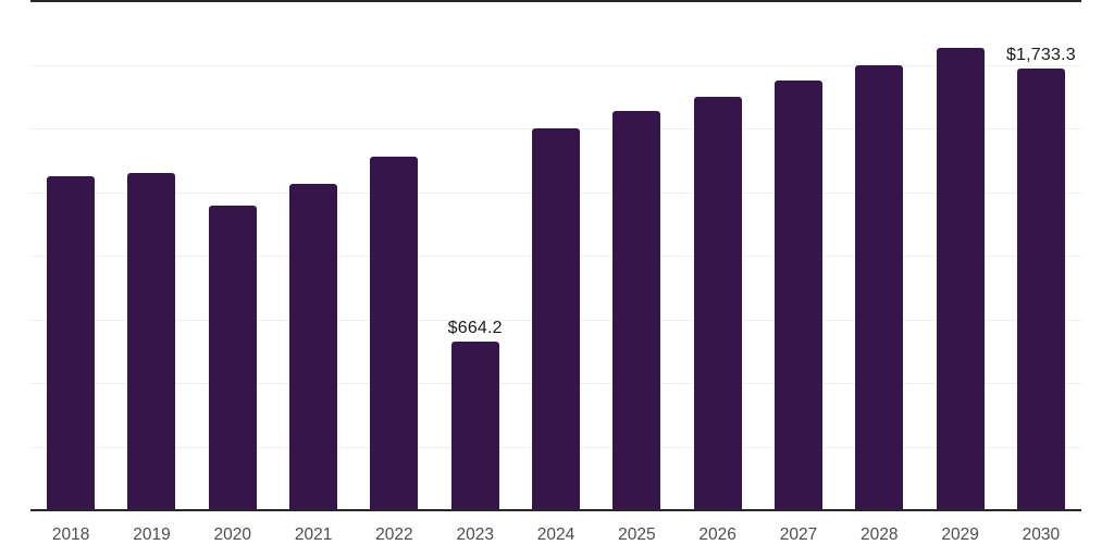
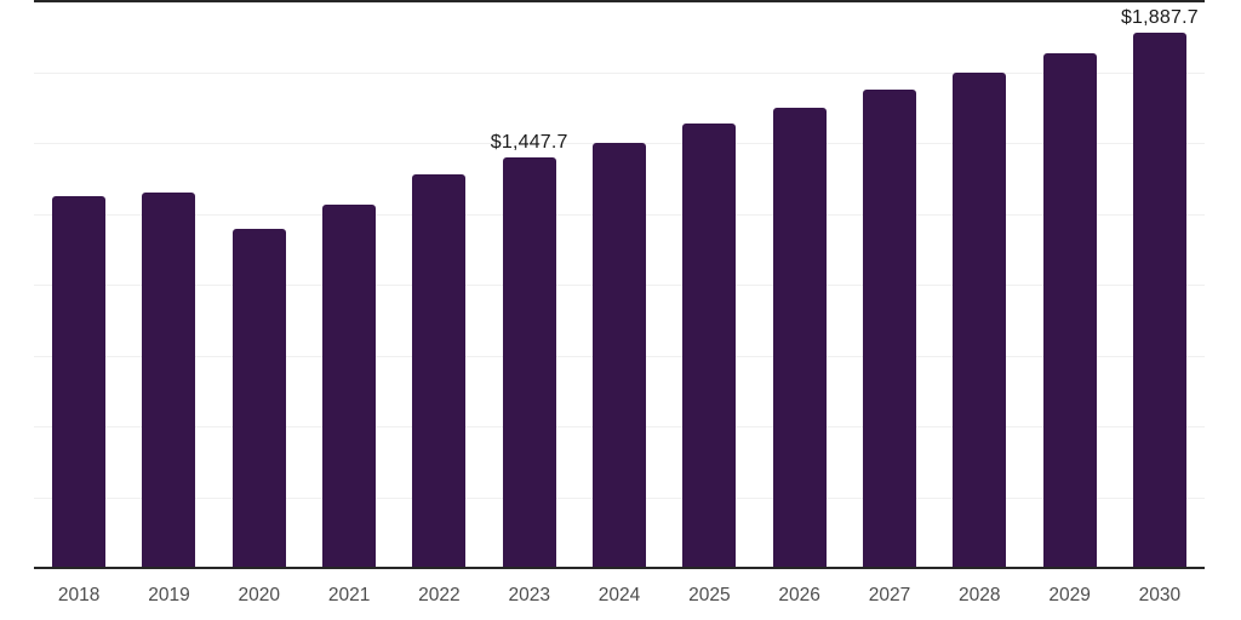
2023: $664.2 -> $1,447.7
2030: $1,733.3 -> $1,887.7
